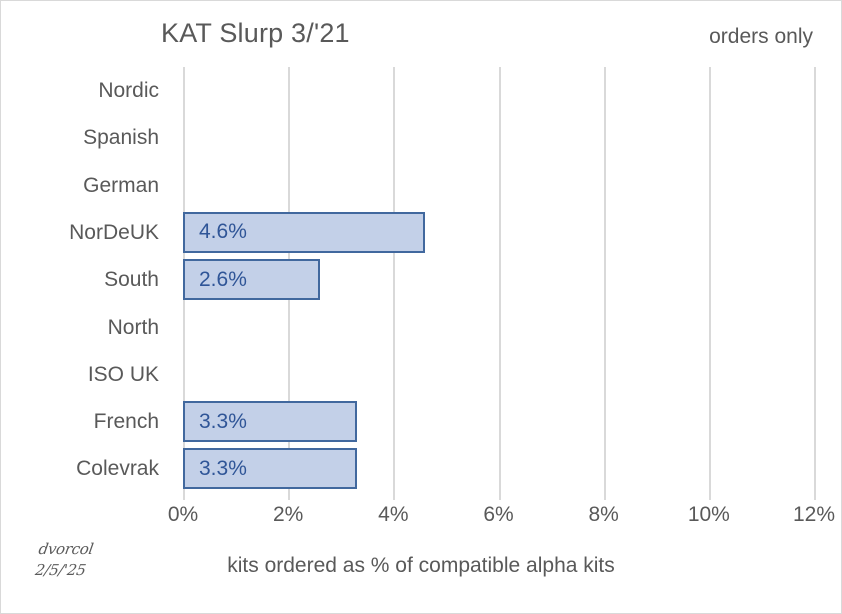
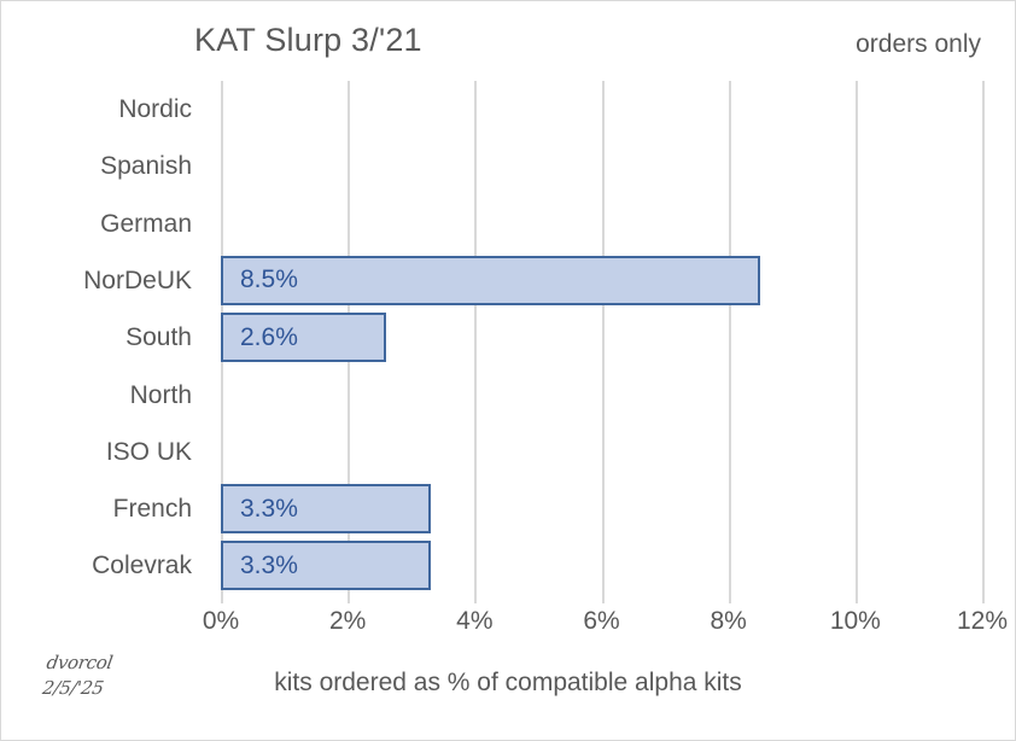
NorDeUK: 4.6% -> 8.5%
